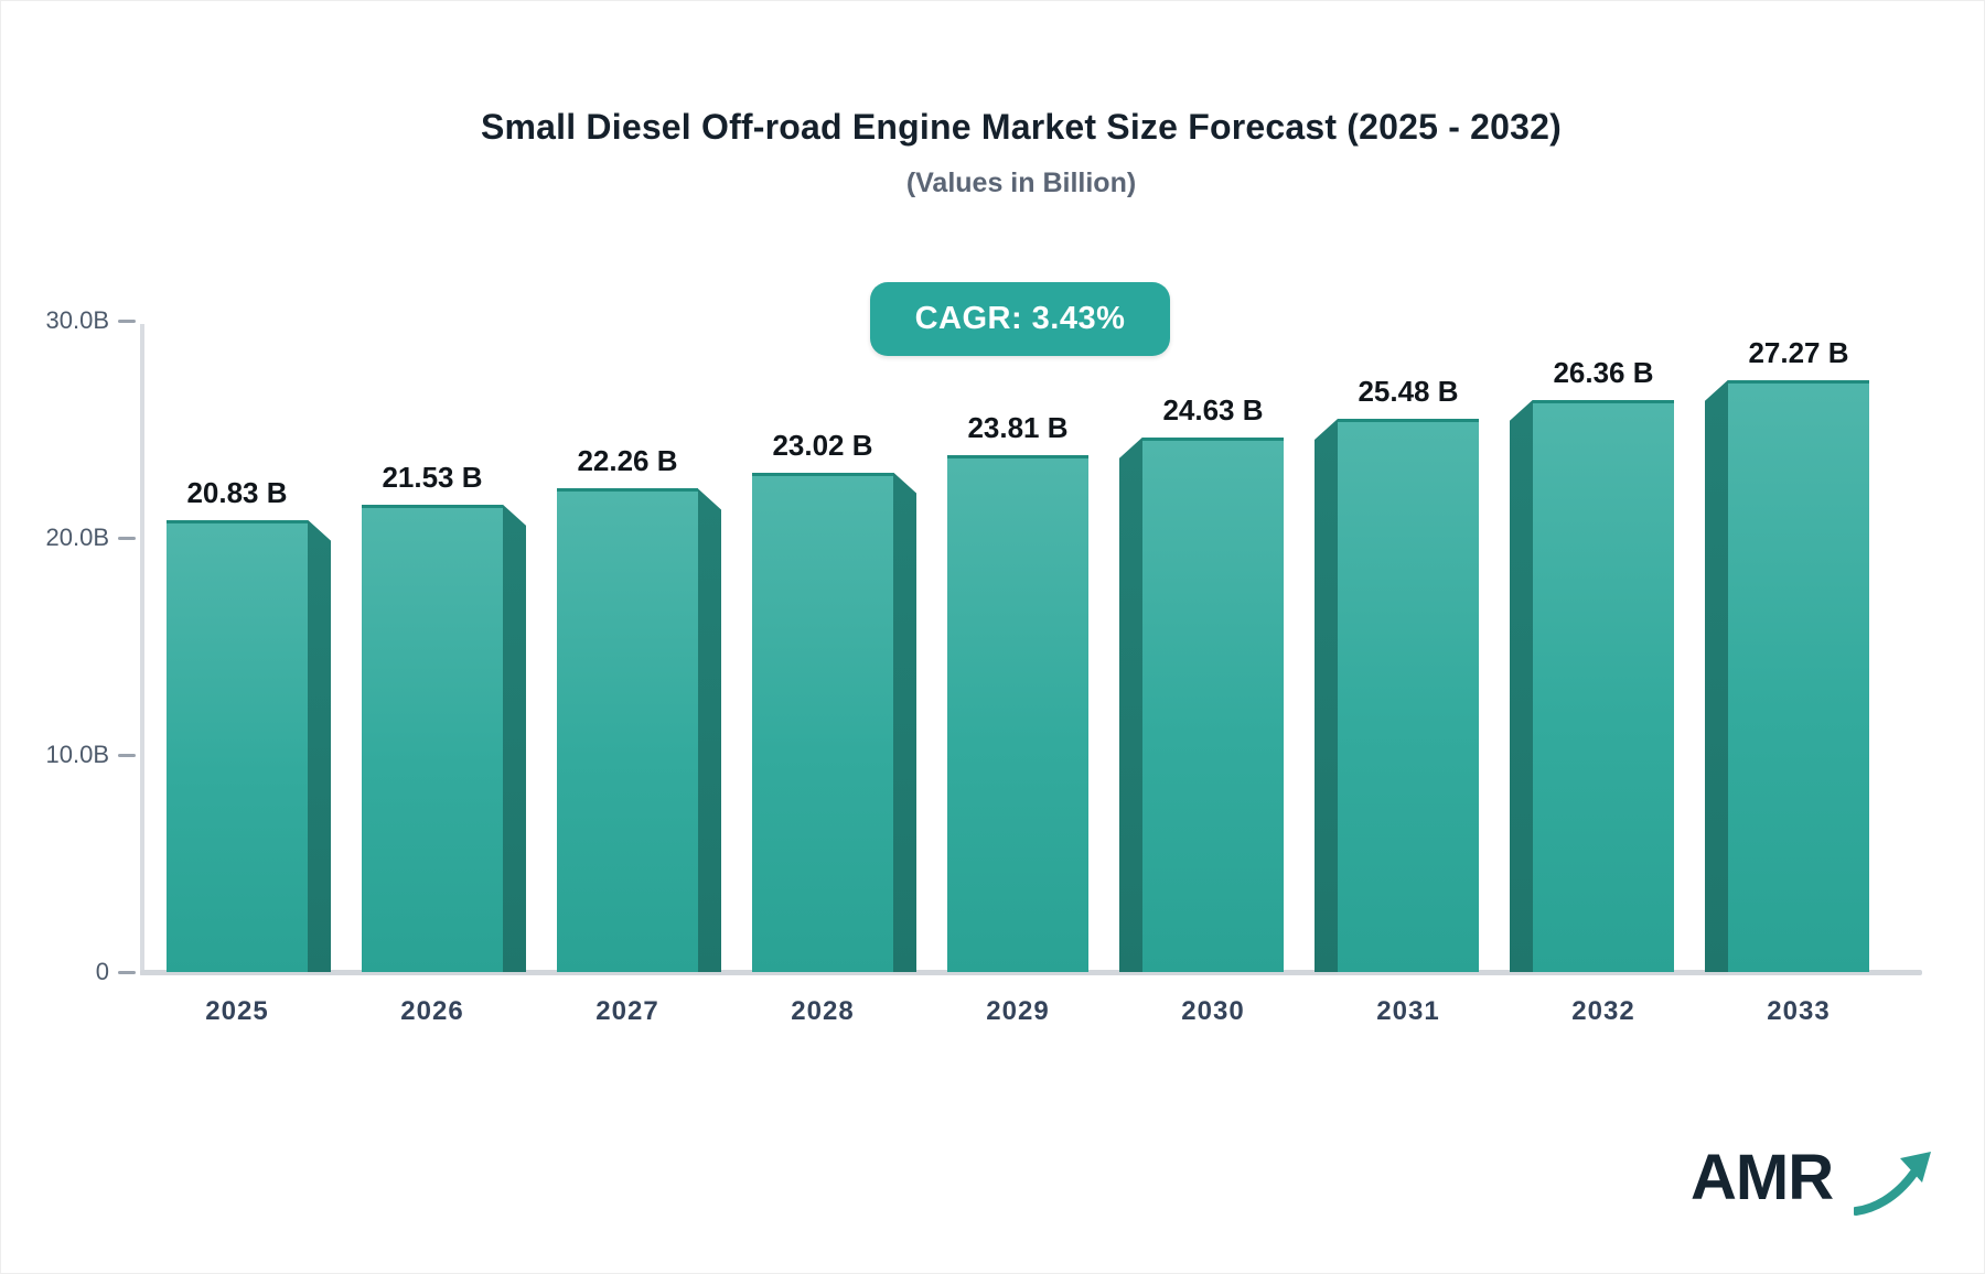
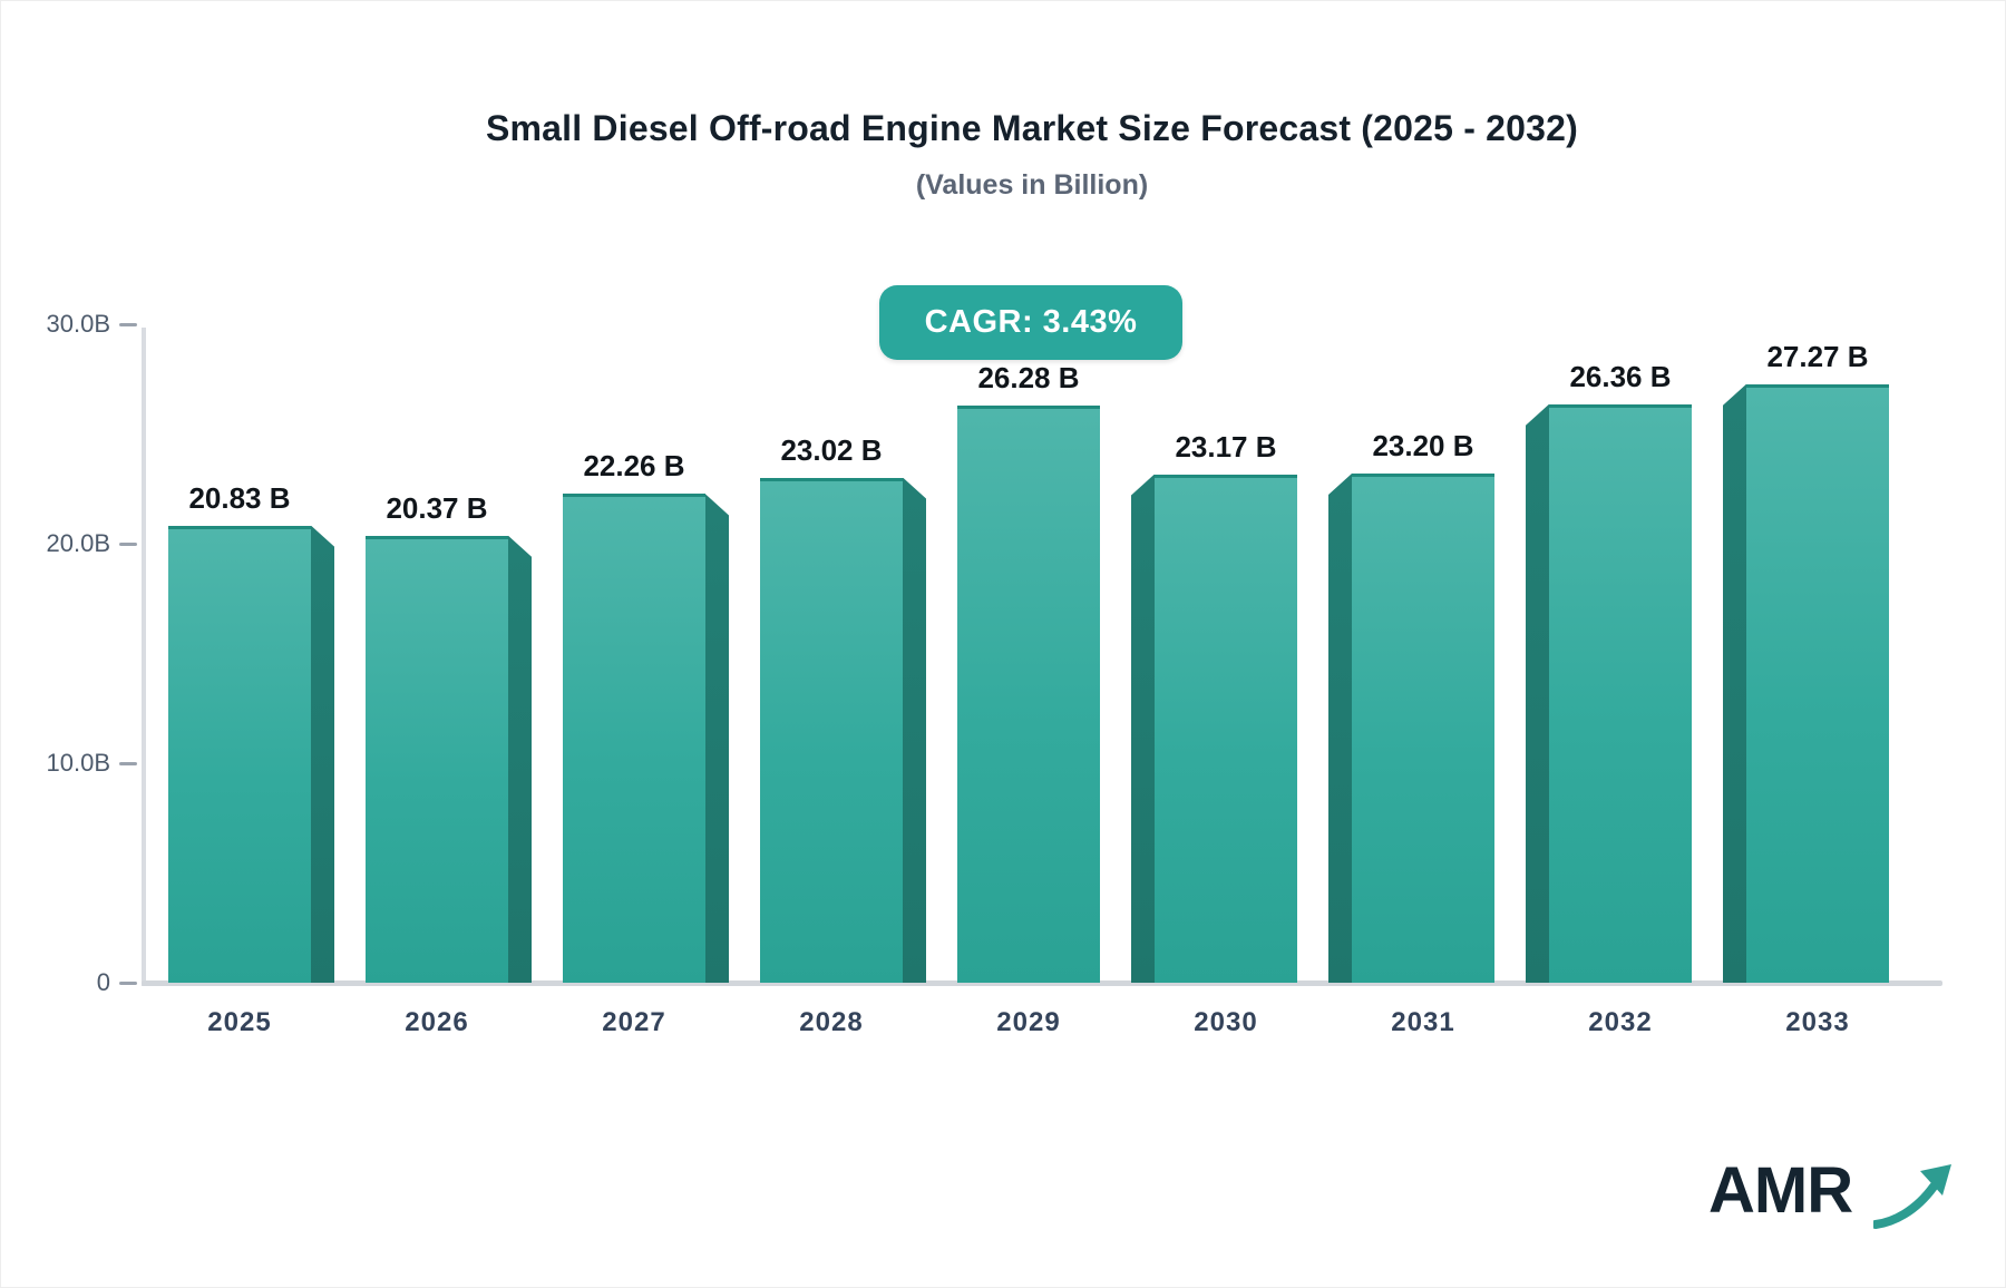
2026: 21.53 -> 20.37
2029: 23.81 -> 26.28
2030: 24.63 -> 23.17
2031: 25.48 -> 23.20
